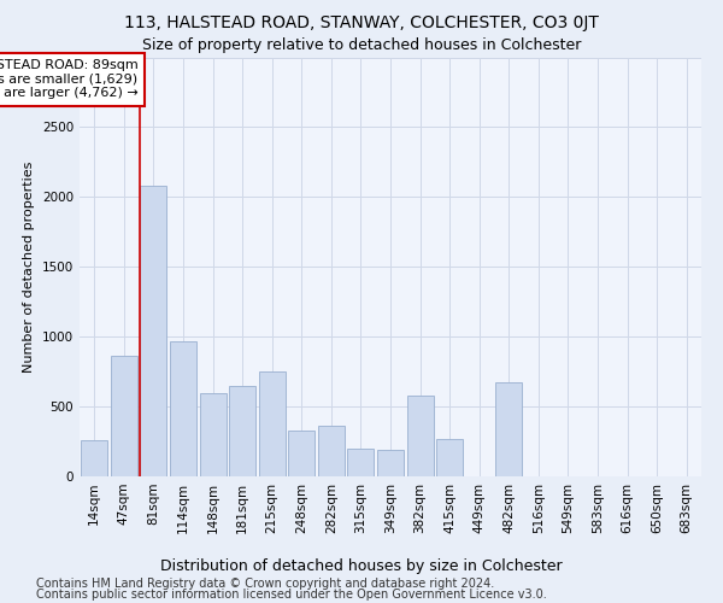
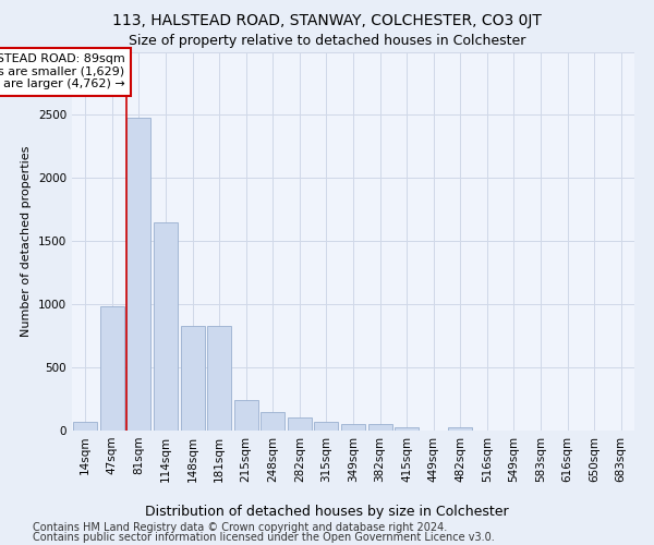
14sqm: 260 -> 70
47sqm: 860 -> 980
81sqm: 2080 -> 2480
114sqm: 970 -> 1650
148sqm: 600 -> 830
181sqm: 650 -> 830
215sqm: 750 -> 240
248sqm: 330 -> 150
282sqm: 360 -> 100
315sqm: 200 -> 70
349sqm: 190 -> 50
382sqm: 580 -> 50
415sqm: 270 -> 30
482sqm: 670 -> 30
